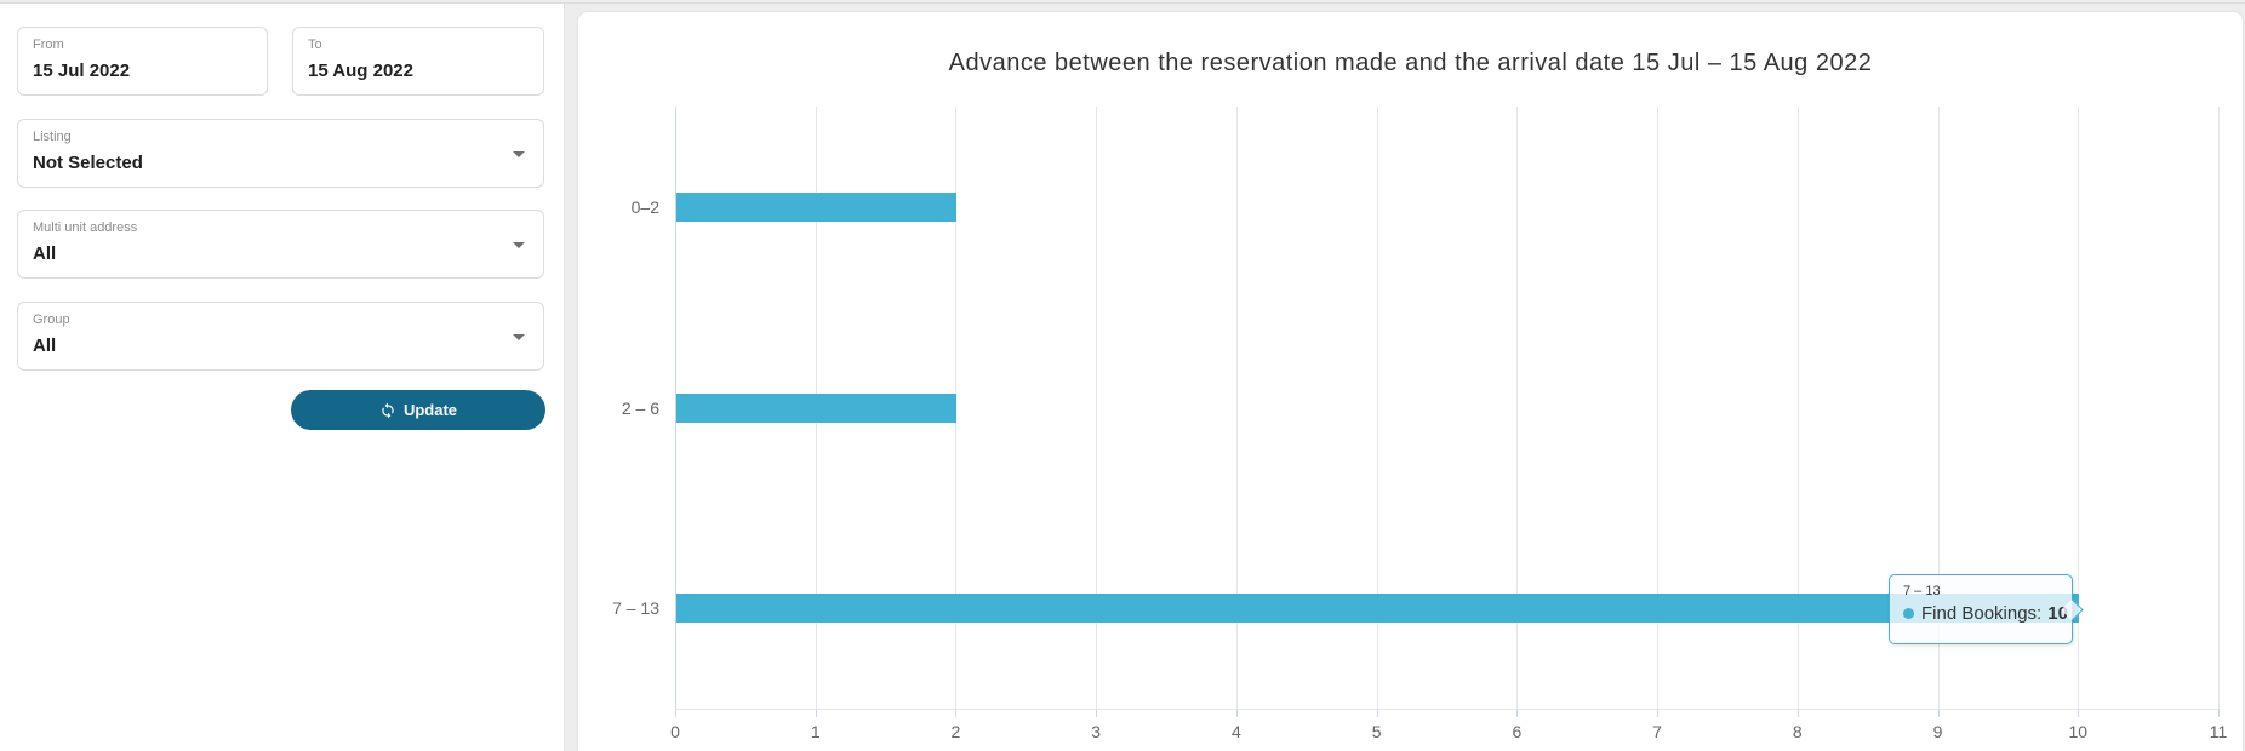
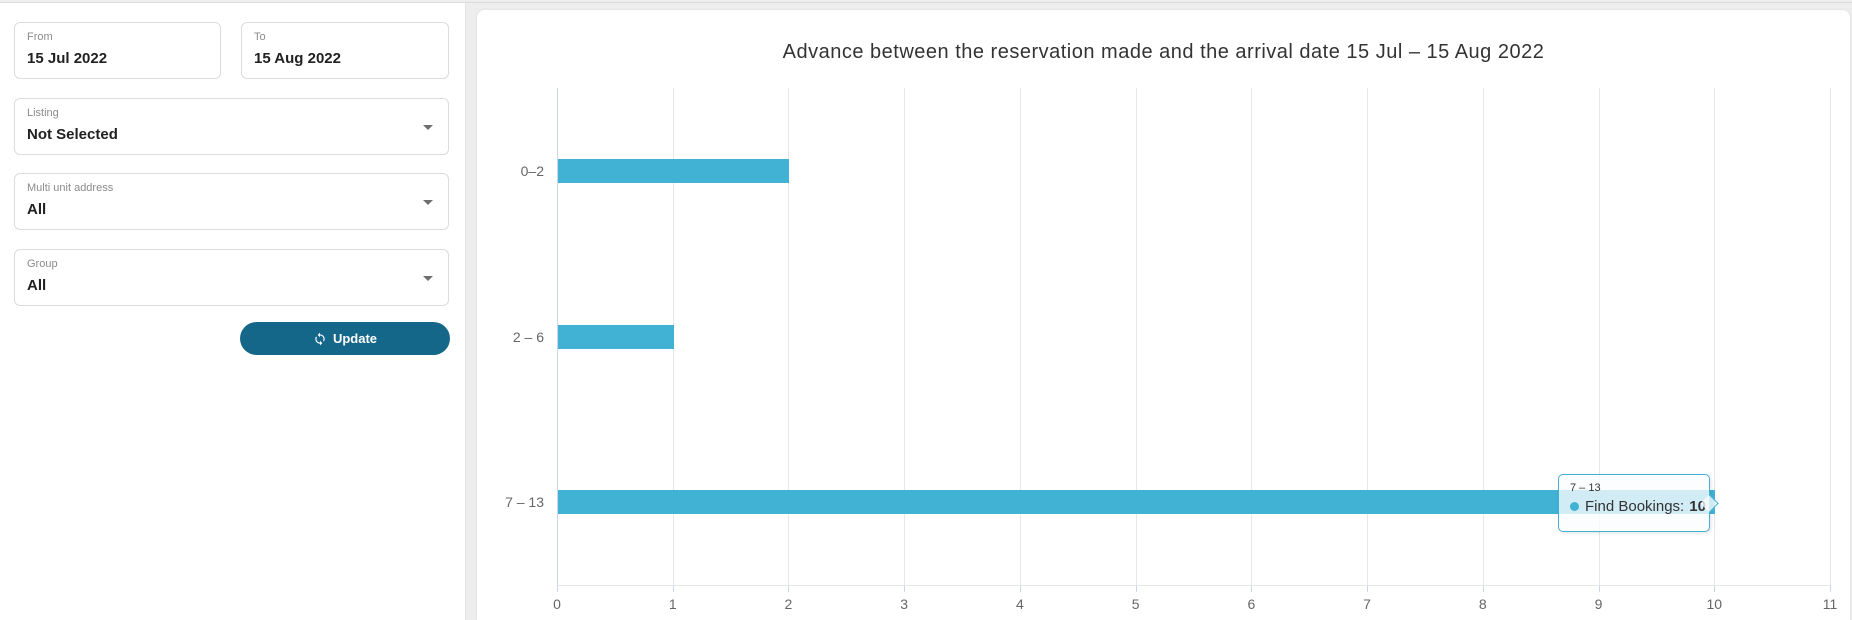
2 – 6: 2 -> 1
